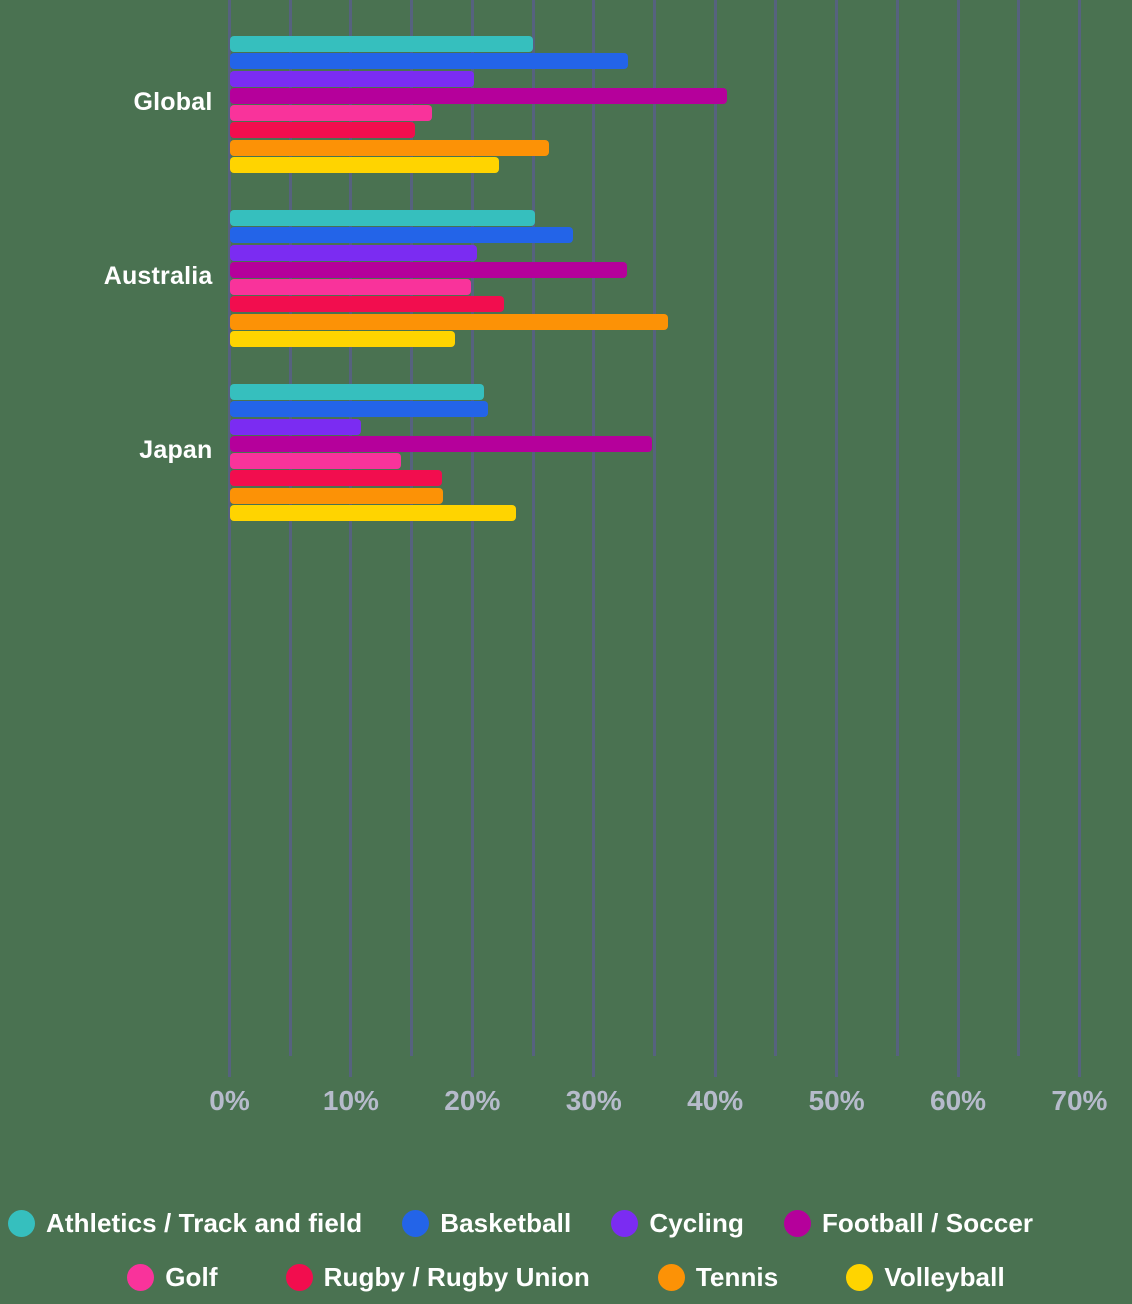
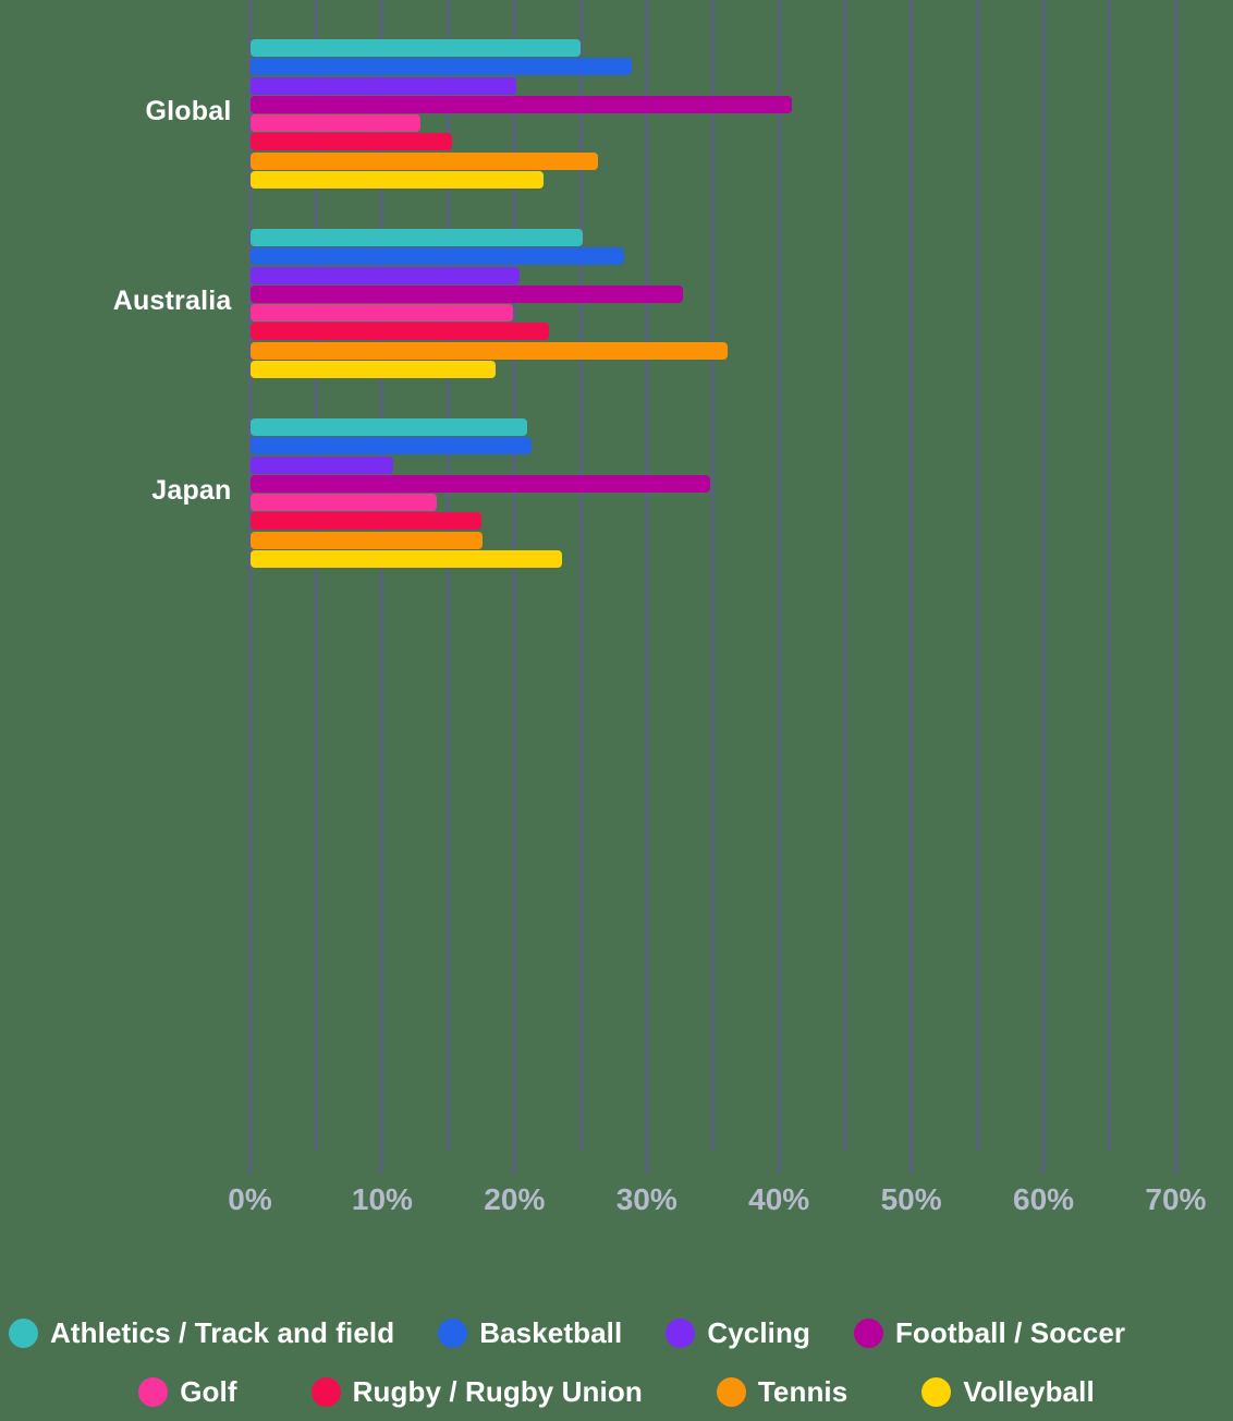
Basketball/Global: 32.8% -> 28.9%
Golf/Global: 16.7% -> 12.9%
